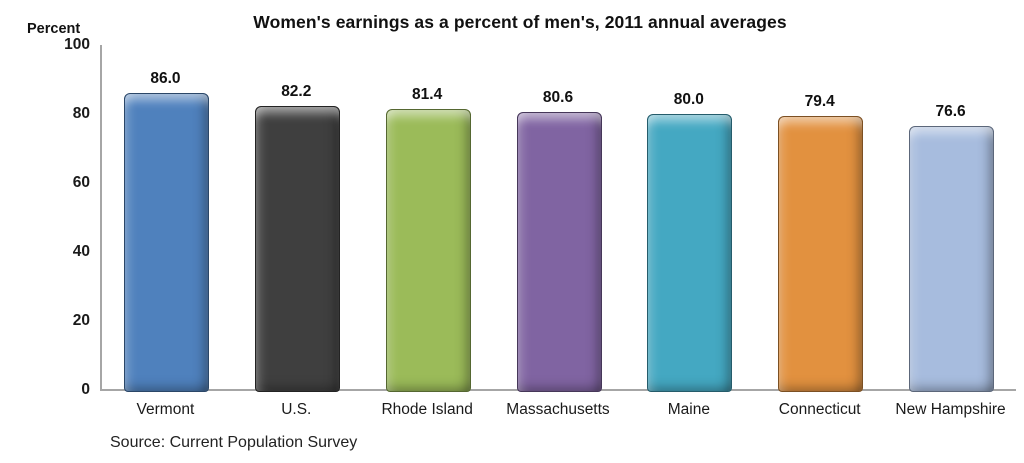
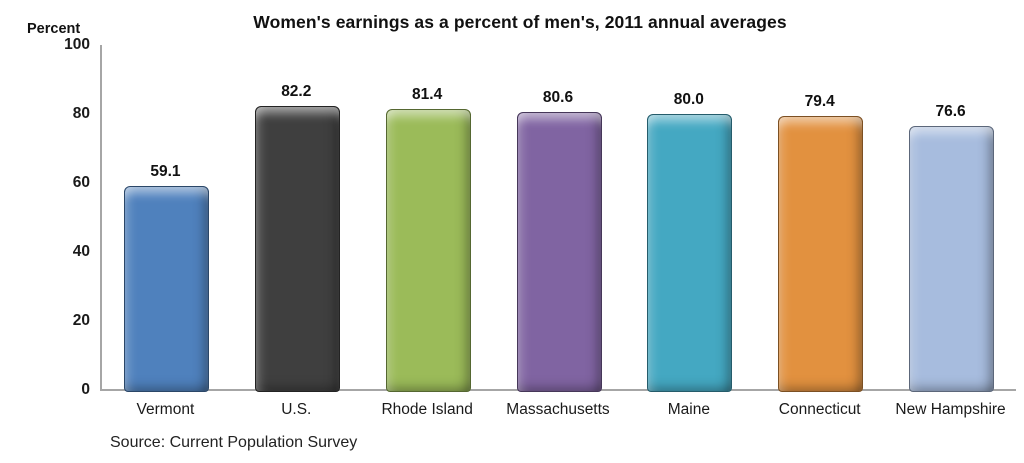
Vermont: 86.0 -> 59.1
